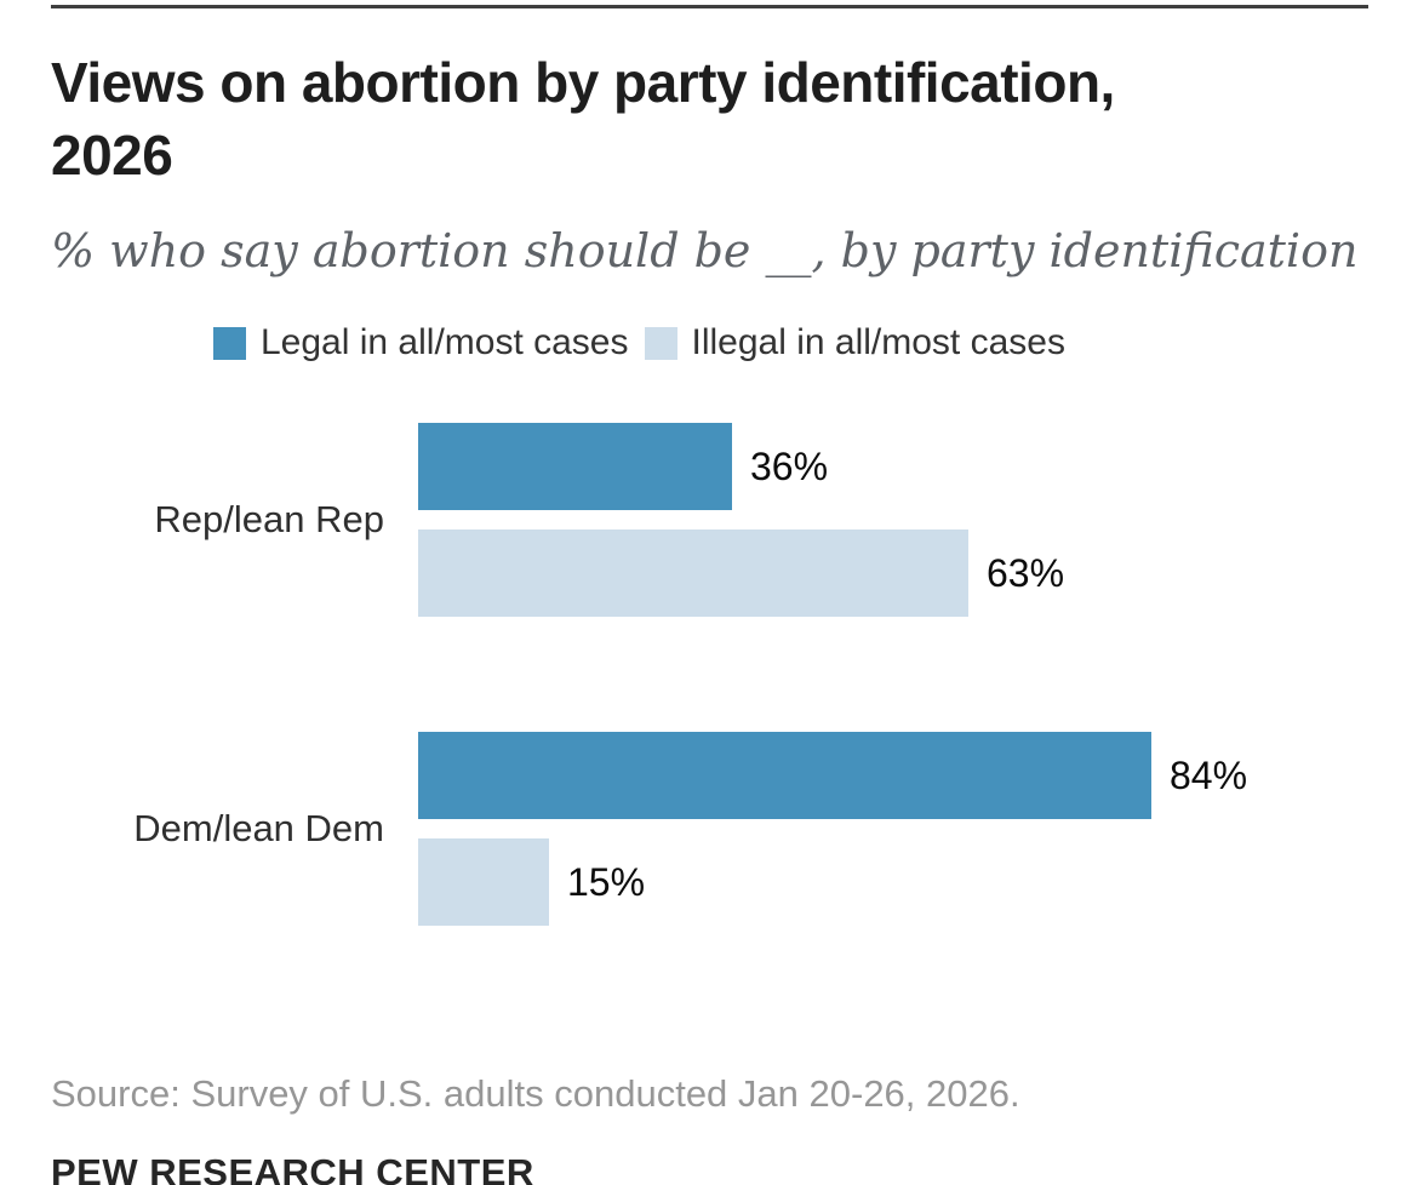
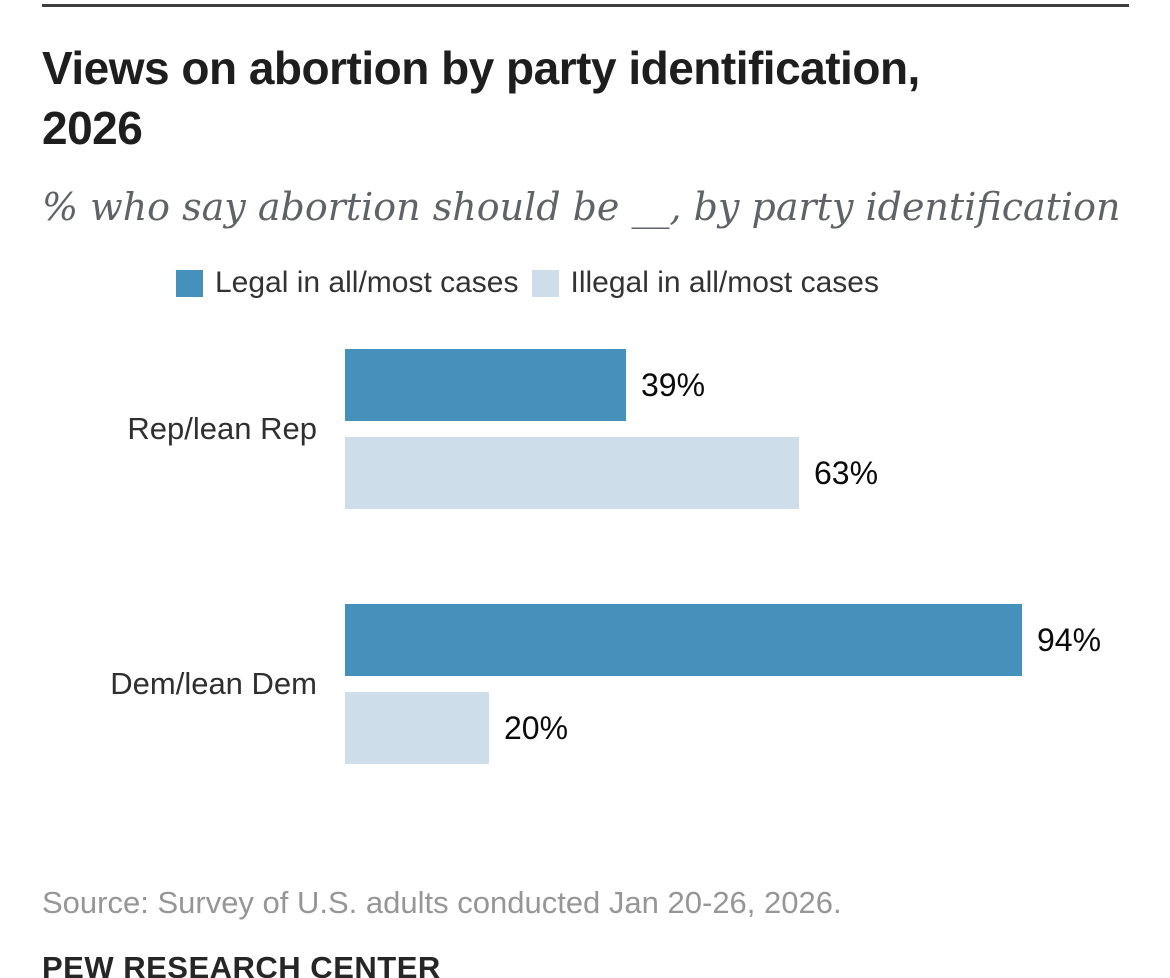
Legal in all/most cases/Rep/lean Rep: 36% -> 39%
Legal in all/most cases/Dem/lean Dem: 84% -> 94%
Illegal in all/most cases/Dem/lean Dem: 15% -> 20%
